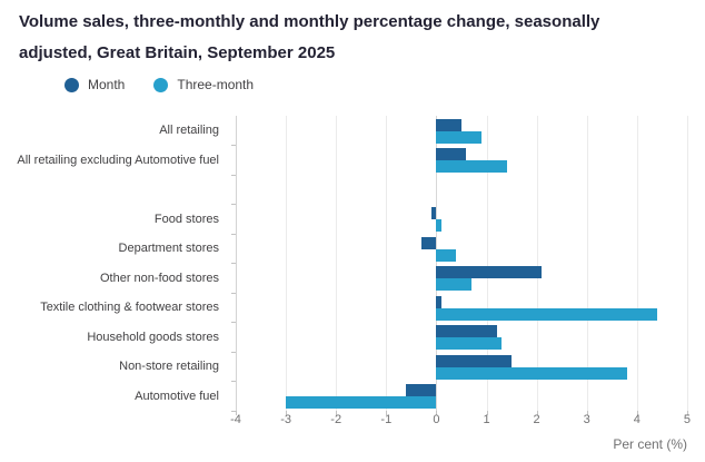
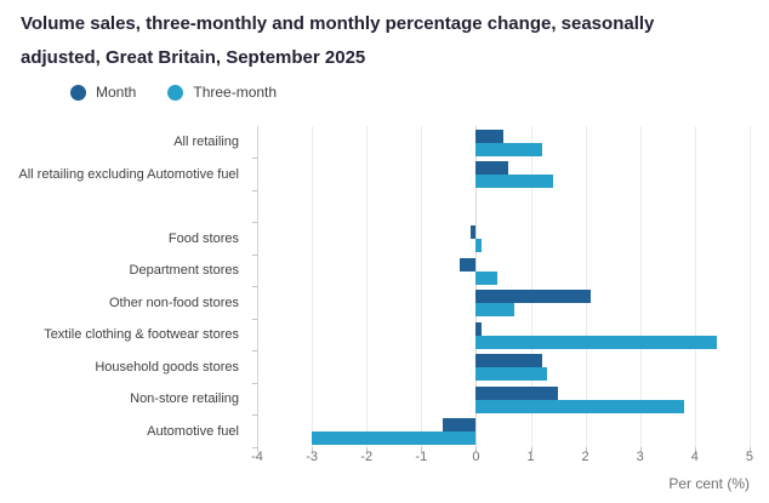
Three-month/All retailing: 0.9 -> 1.2
